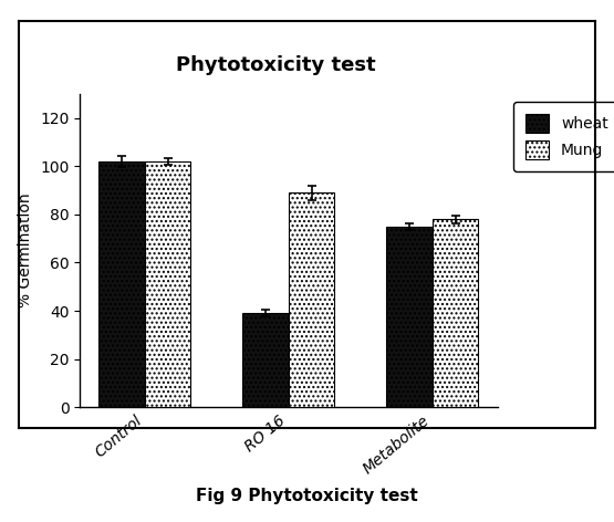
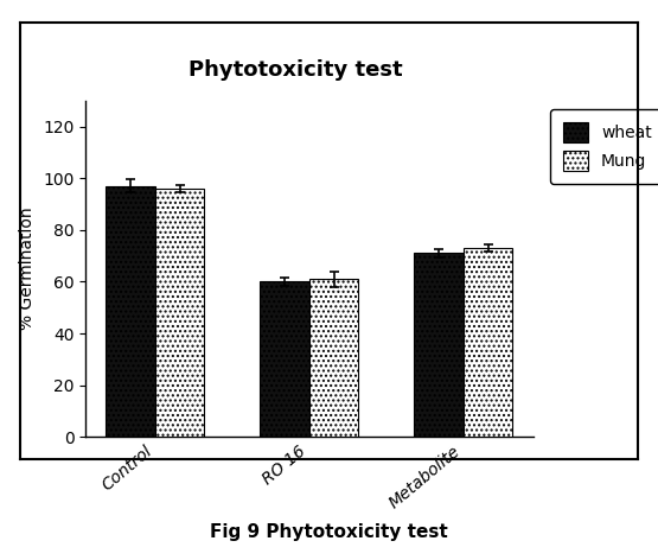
wheat/Control: 102 -> 97
Mung/Control: 102 -> 96
wheat/RO 16: 39 -> 60
Mung/RO 16: 89 -> 61
wheat/Metabolite: 75 -> 71
Mung/Metabolite: 78 -> 73
